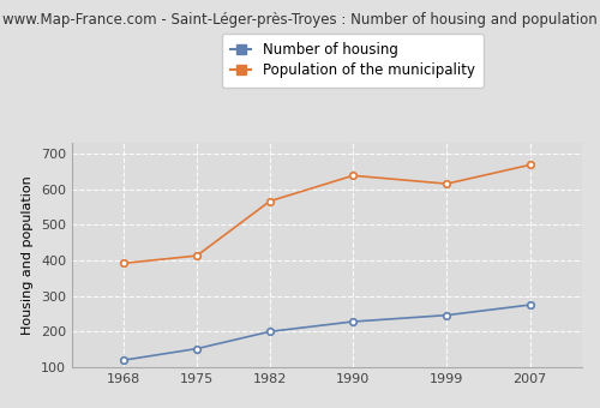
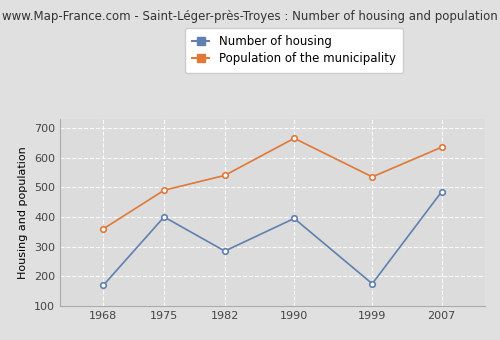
Number of housing/1968: 120 -> 170
Population of the municipality/1968: 392 -> 360
Number of housing/1975: 152 -> 400
Population of the municipality/1975: 413 -> 490
Number of housing/1982: 200 -> 285
Population of the municipality/1982: 566 -> 540
Number of housing/1990: 228 -> 395
Population of the municipality/1990: 638 -> 665
Number of housing/1999: 246 -> 175
Population of the municipality/1999: 615 -> 535
Number of housing/2007: 275 -> 485
Population of the municipality/2007: 668 -> 635
